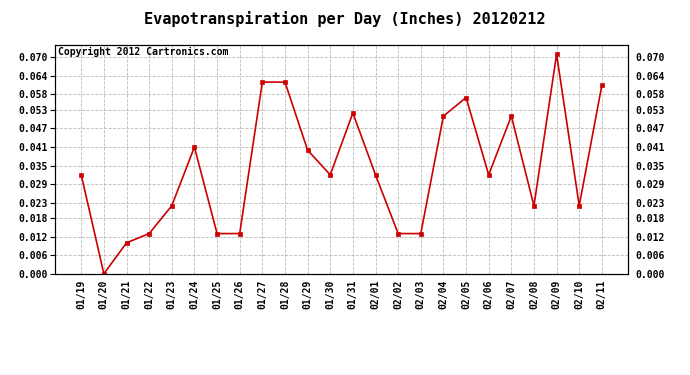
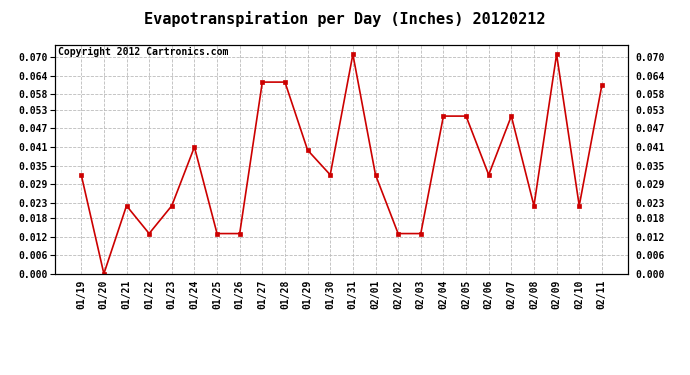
01/21: 0.010 -> 0.022
01/31: 0.052 -> 0.071
02/05: 0.057 -> 0.051
